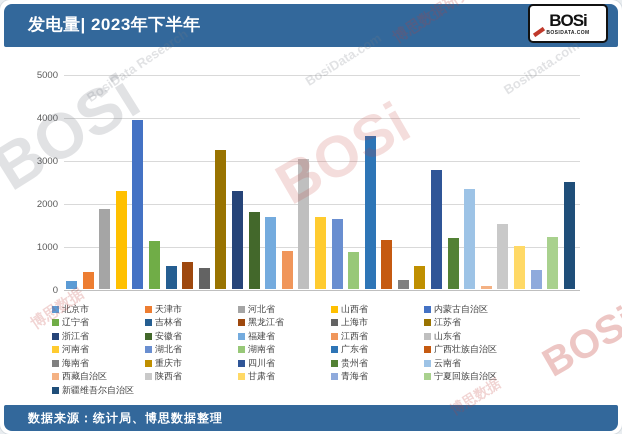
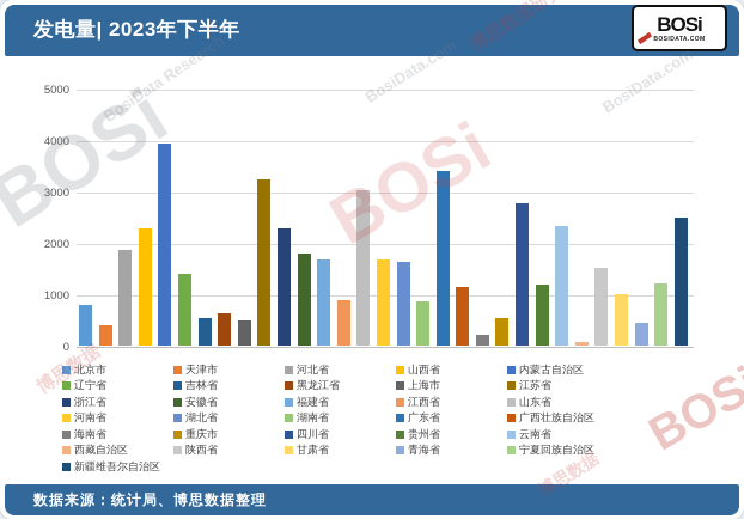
北京市: 200 -> 800
辽宁省: 1100 -> 1400
广东省: 3600 -> 3400
